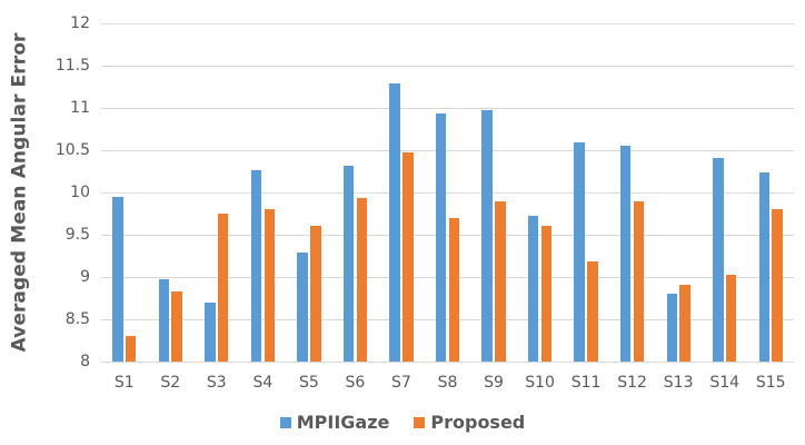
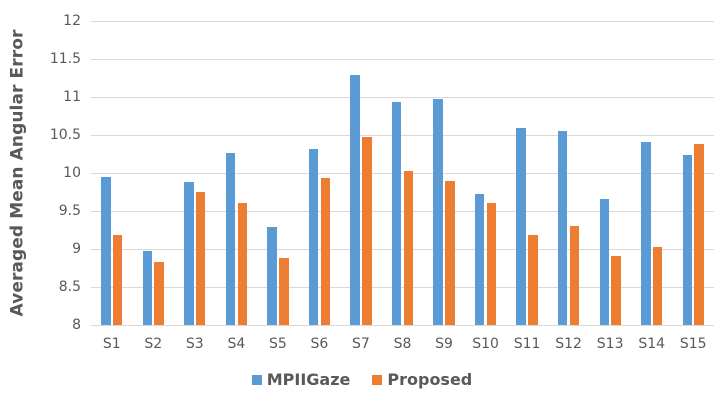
Proposed/S1: 8.3 -> 9.2
MPIIGaze/S3: 8.7 -> 9.9
Proposed/S4: 9.8 -> 9.6
Proposed/S5: 9.6 -> 8.9
Proposed/S8: 9.7 -> 10.0
Proposed/S12: 9.9 -> 9.3
MPIIGaze/S13: 8.8 -> 9.7
Proposed/S15: 9.8 -> 10.4
